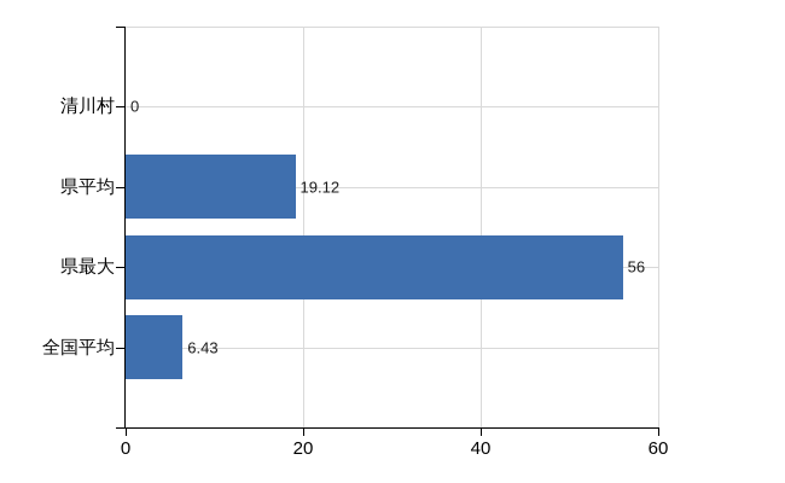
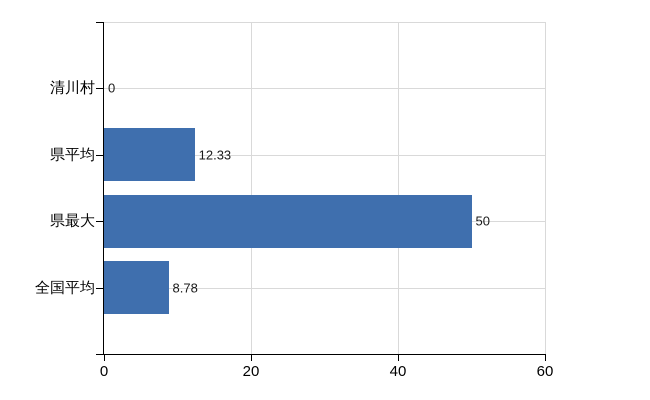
県平均: 19.12 -> 12.33
県最大: 56 -> 50
全国平均: 6.43 -> 8.78
